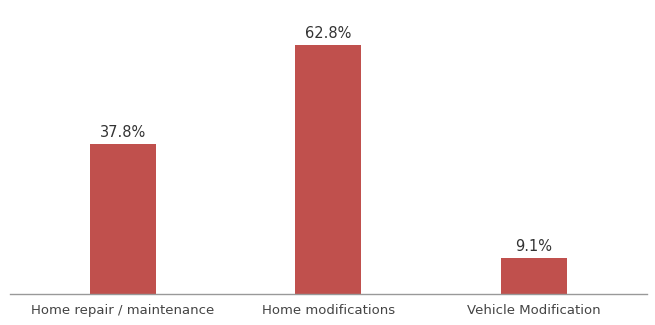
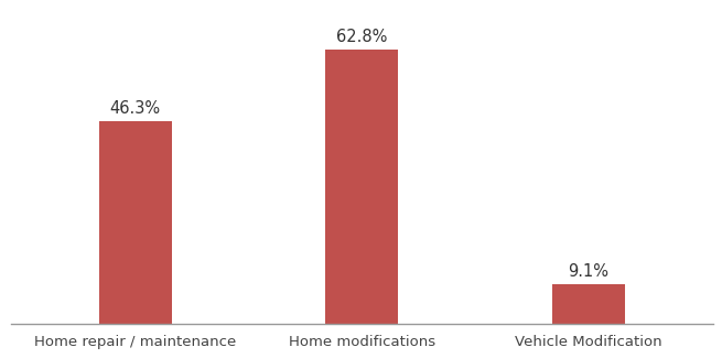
Home repair / maintenance: 37.8% -> 46.3%
